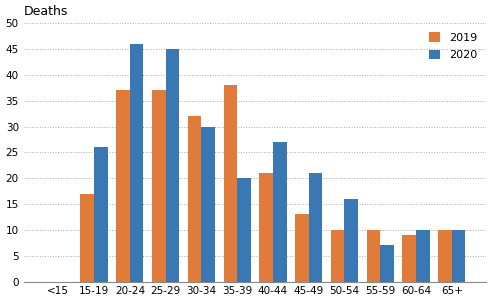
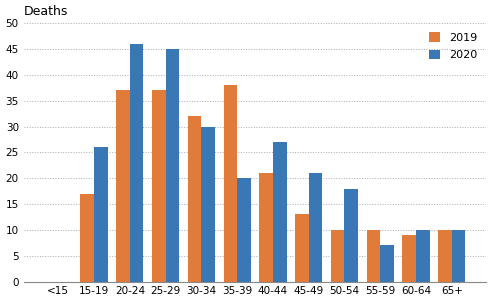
2020/50-54: 16 -> 18
